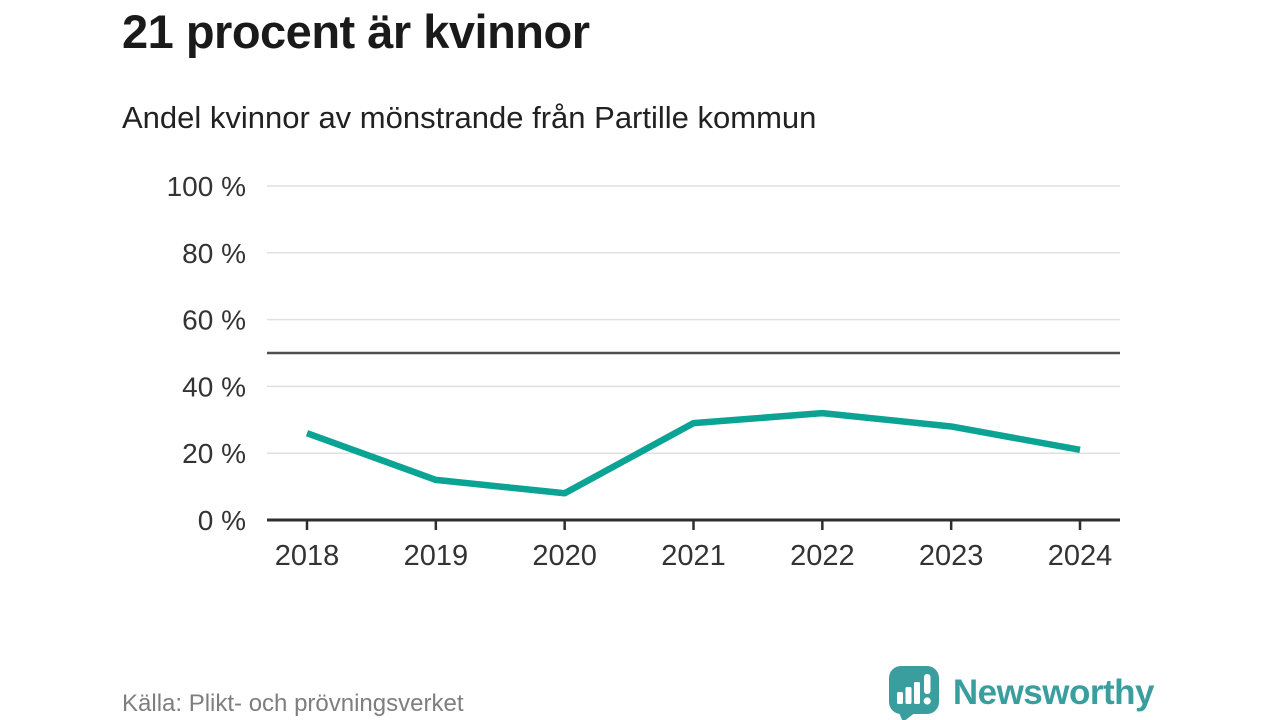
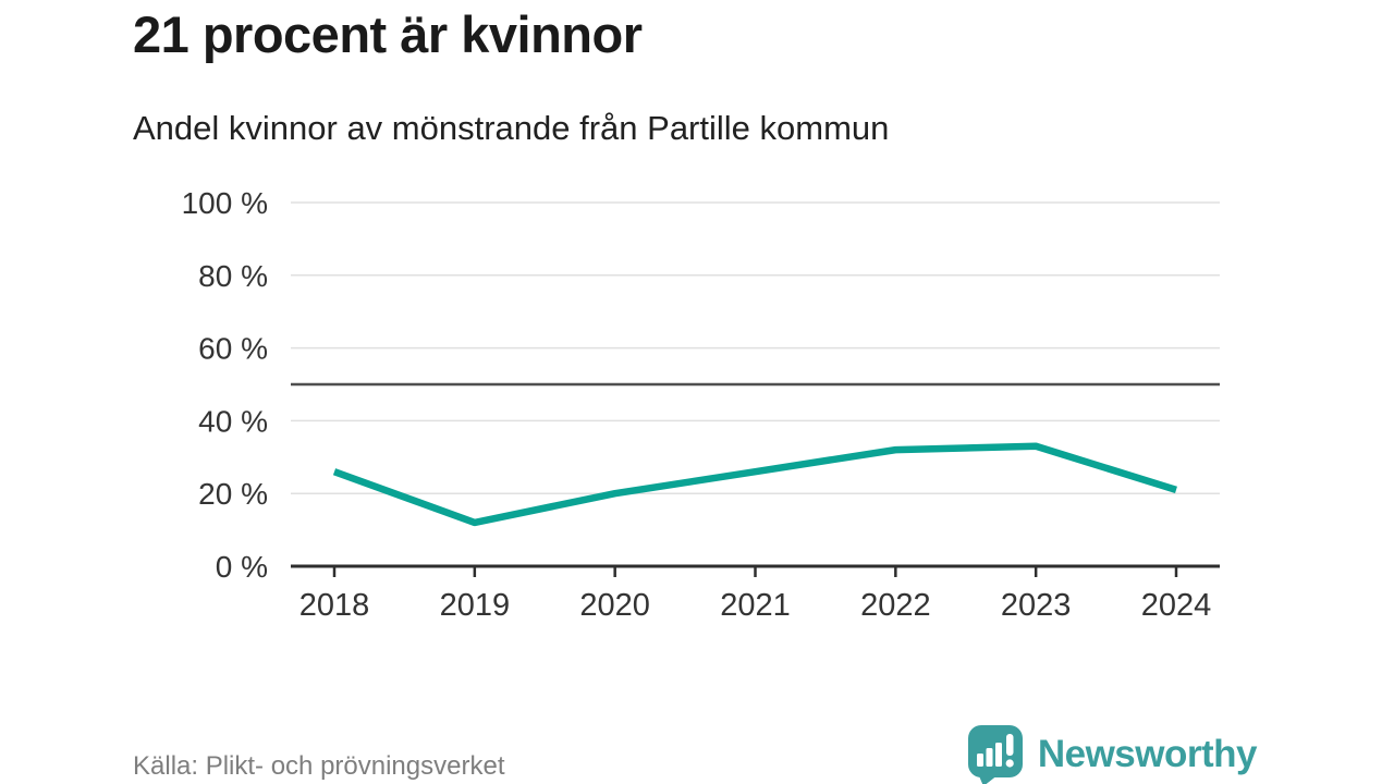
2020: 8% -> 20%
2021: 29% -> 26%
2023: 28% -> 33%
